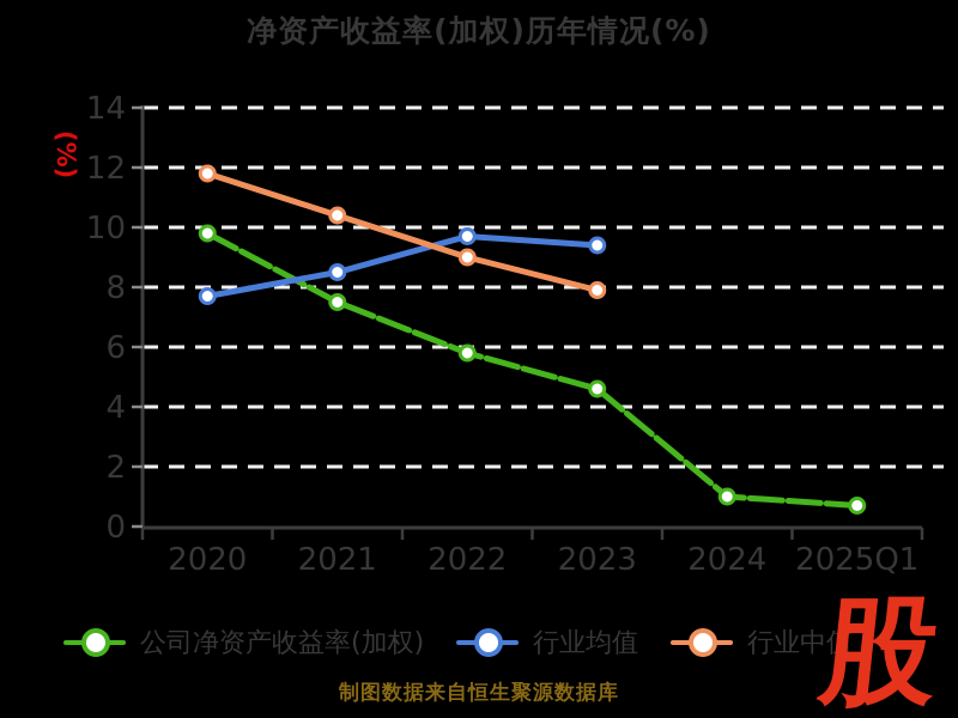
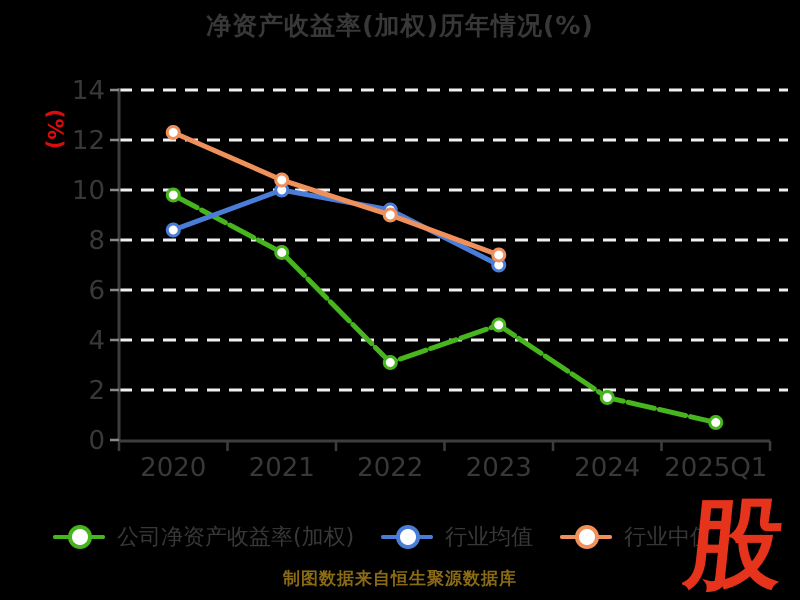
行业均值/2020: 7.7 -> 8.4
行业中值/2020: 11.8 -> 12.3
行业均值/2021: 8.5 -> 10.0
公司净资产收益率(加权)/2022: 5.8 -> 3.1
行业均值/2022: 9.7 -> 9.2
行业均值/2023: 9.4 -> 7.0
行业中值/2023: 7.9 -> 7.4
公司净资产收益率(加权)/2024: 1.0 -> 1.7
